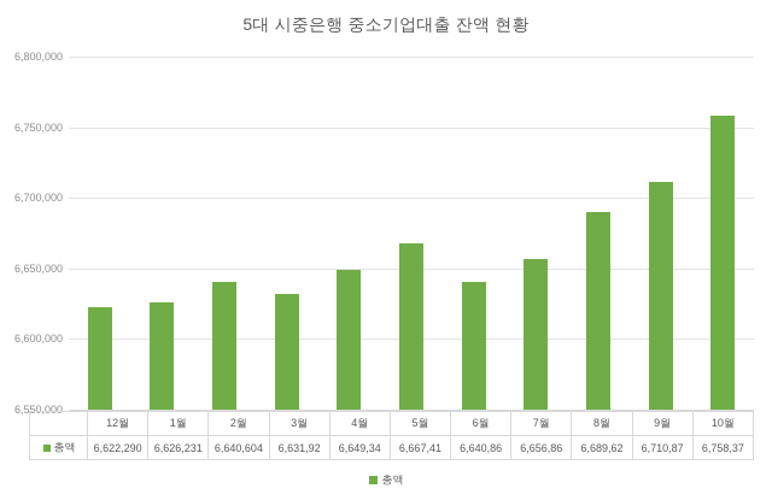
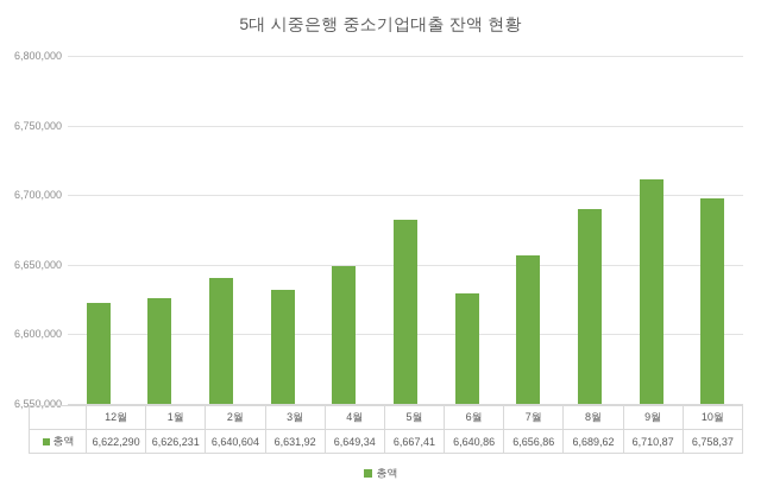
5월: 6667000 -> 6682000
6월: 6641000 -> 6629000
10월: 6758000 -> 6698000
